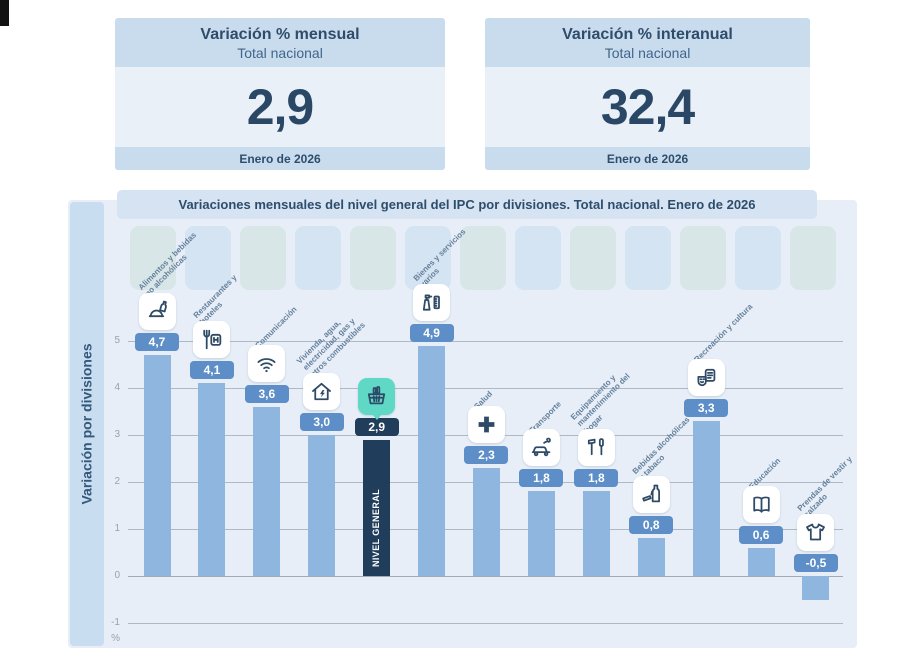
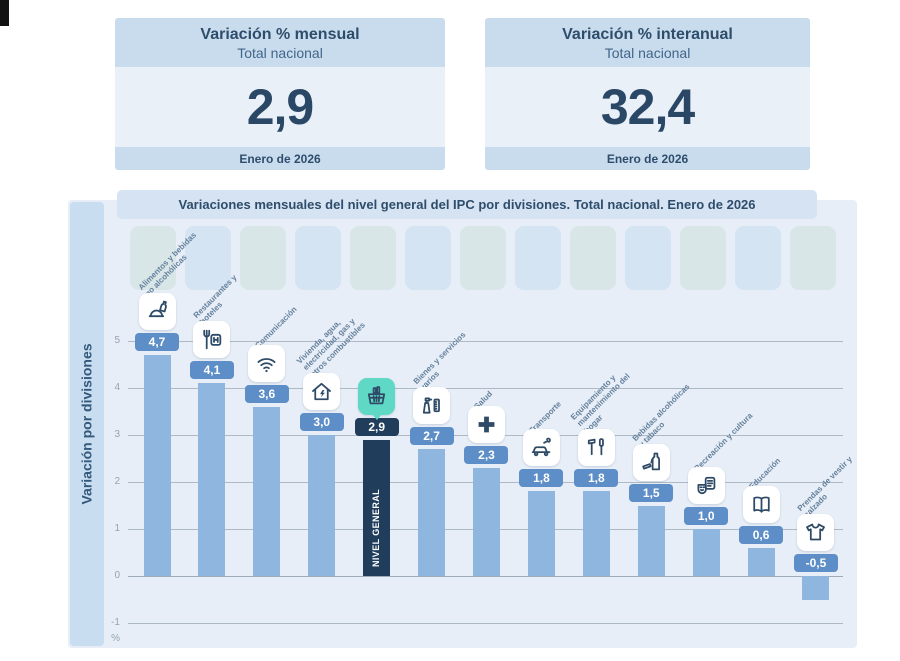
Bienes y servicios varios: 4,9 -> 2,7
Bebidas alcohólicas y tabaco: 0,8 -> 1,5
Recreación y cultura: 3,3 -> 1,0
